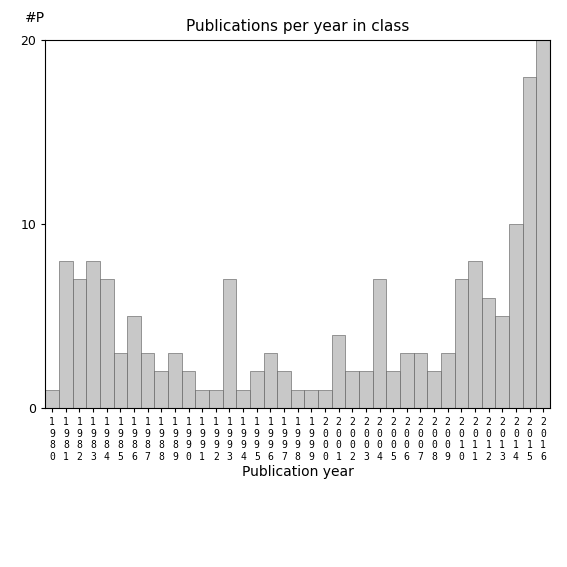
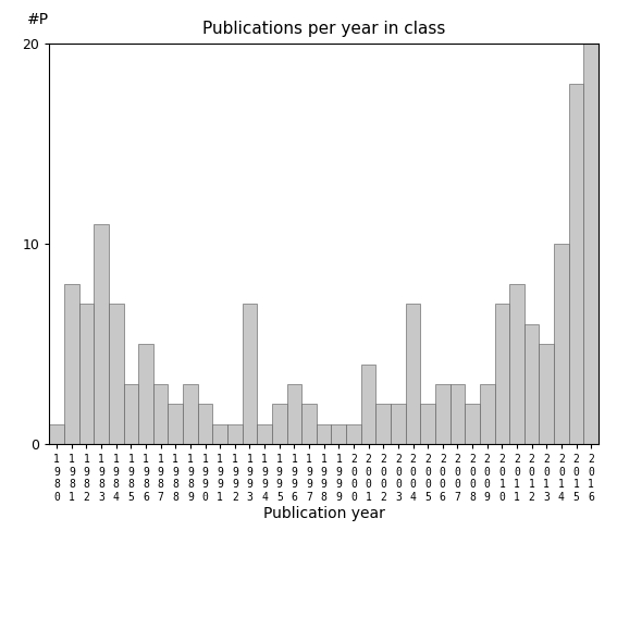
1 9 8 3: 8 -> 11
